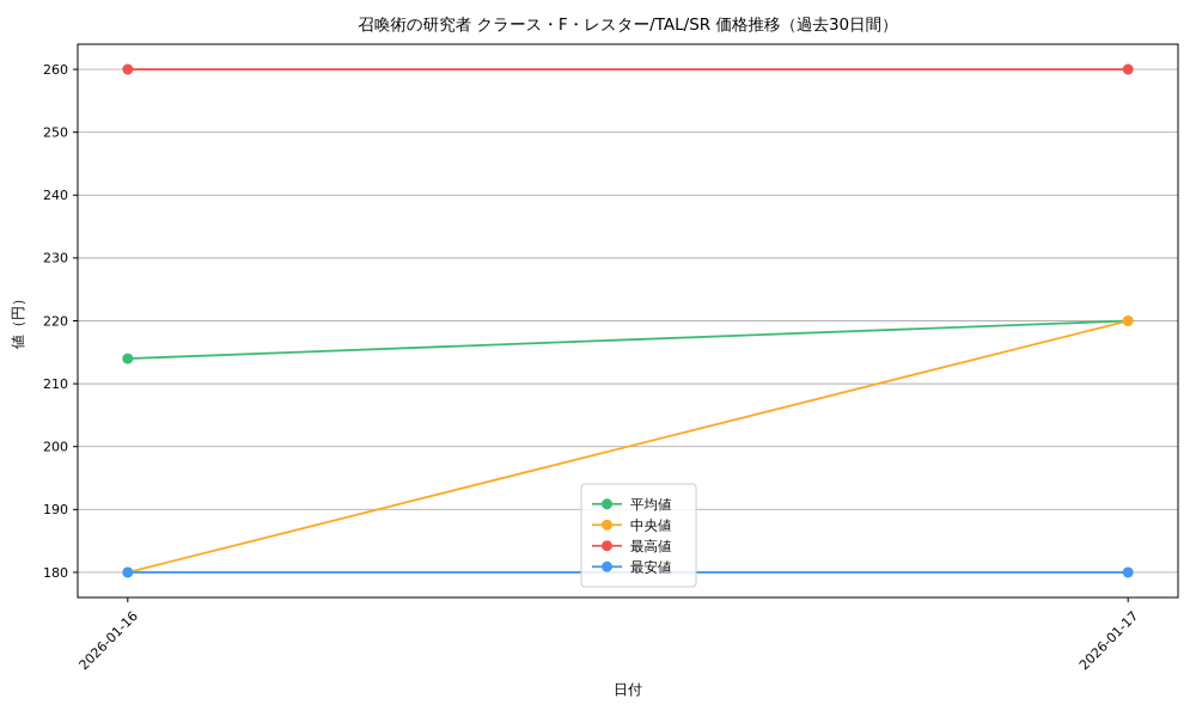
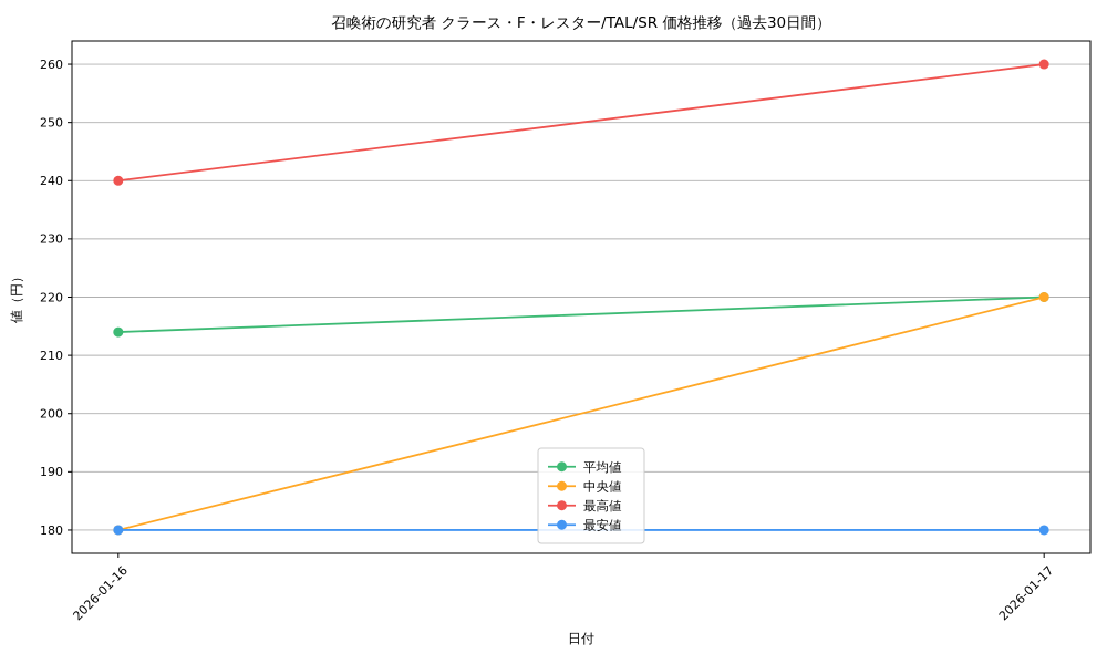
最高値/2026-01-16: 260 -> 240
